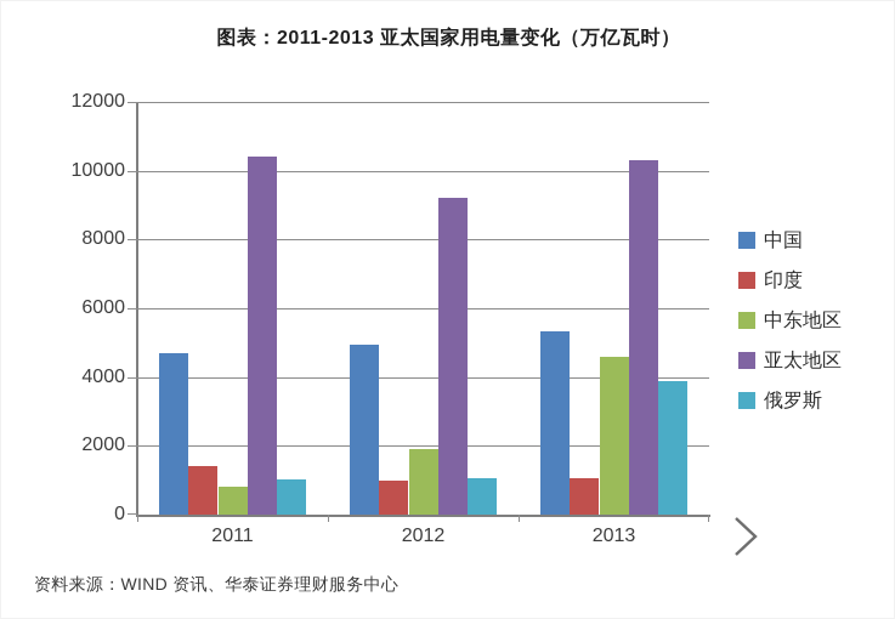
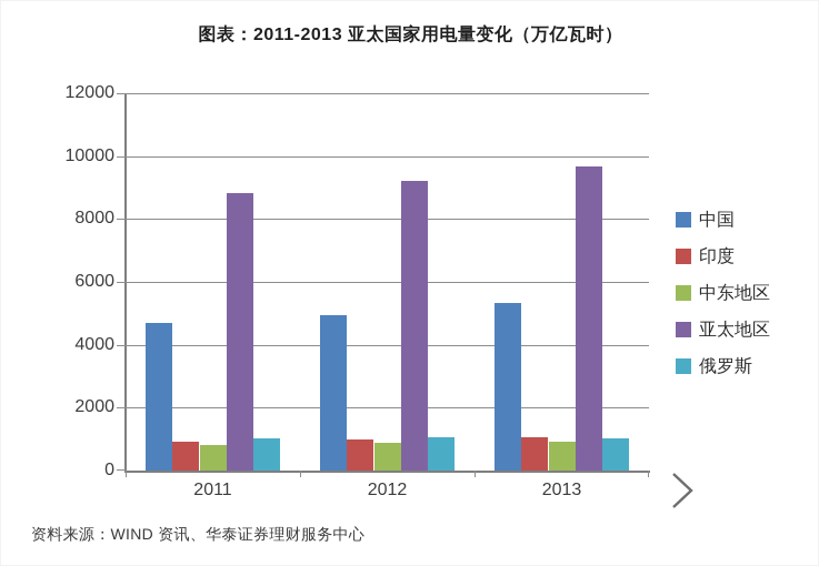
印度/2011: 1400 -> 900
亚太地区/2011: 10400 -> 8800
中东地区/2012: 1900 -> 900
中东地区/2013: 4600 -> 900
亚太地区/2013: 10300 -> 9700
俄罗斯/2013: 3900 -> 1000
